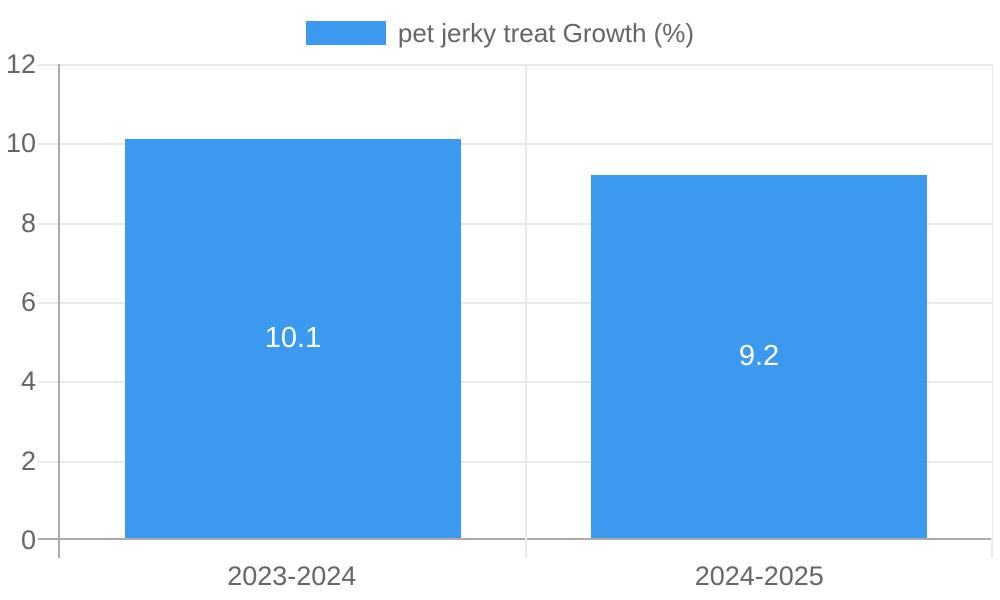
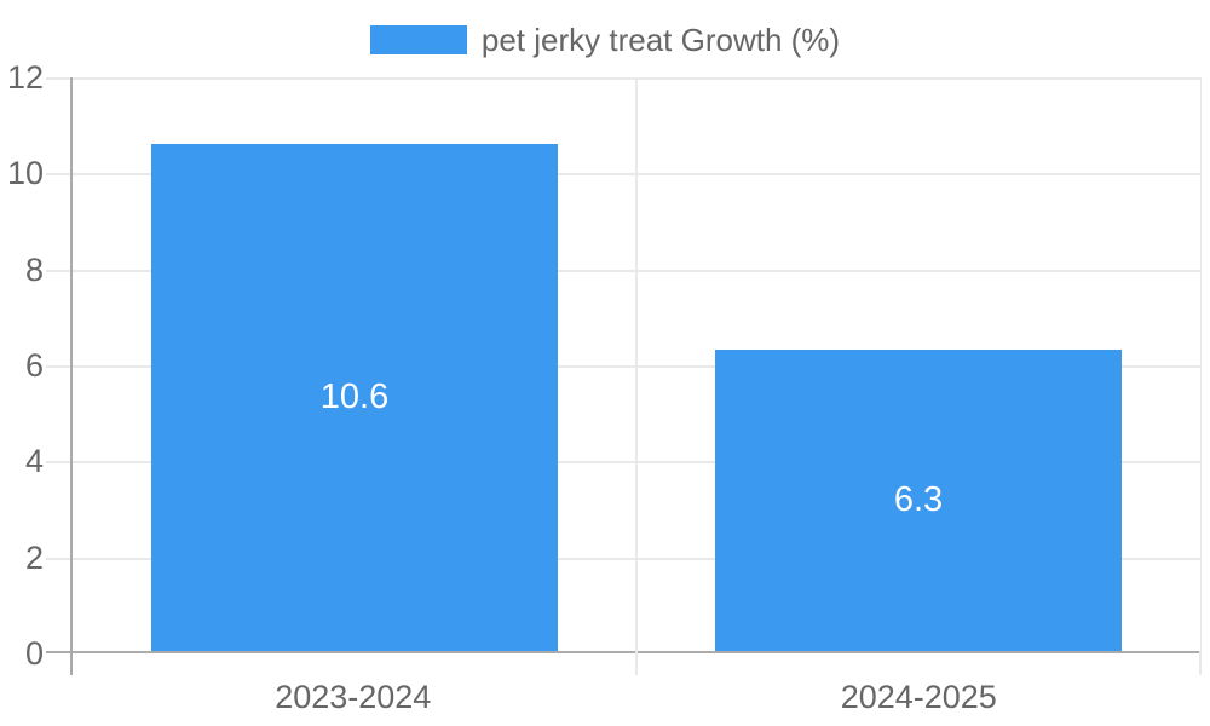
2023-2024: 10.1 -> 10.6
2024-2025: 9.2 -> 6.3
